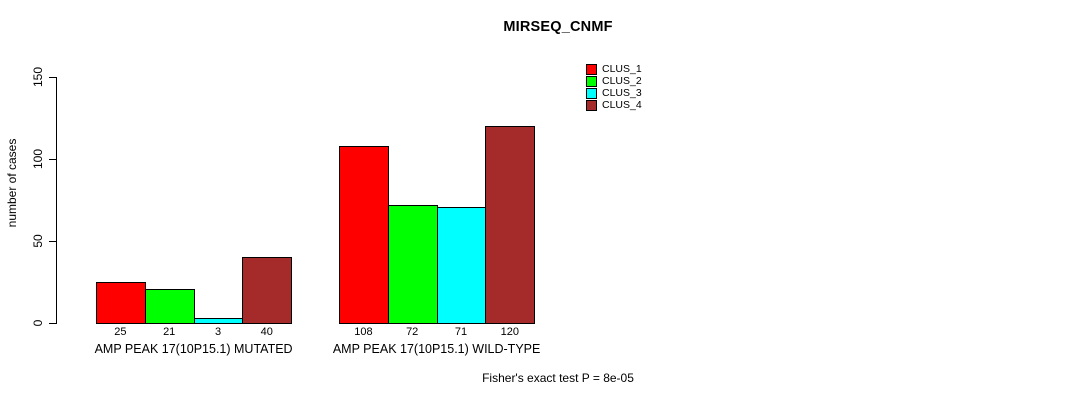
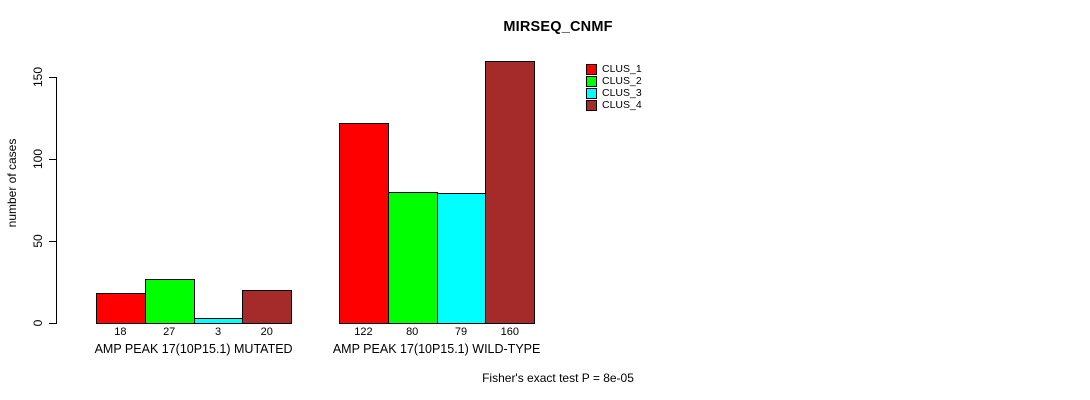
CLUS_1/AMP PEAK 17(10P15.1) MUTATED: 25 -> 18
CLUS_2/AMP PEAK 17(10P15.1) MUTATED: 21 -> 27
CLUS_4/AMP PEAK 17(10P15.1) MUTATED: 40 -> 20
CLUS_1/AMP PEAK 17(10P15.1) WILD-TYPE: 108 -> 122
CLUS_2/AMP PEAK 17(10P15.1) WILD-TYPE: 72 -> 80
CLUS_3/AMP PEAK 17(10P15.1) WILD-TYPE: 71 -> 79
CLUS_4/AMP PEAK 17(10P15.1) WILD-TYPE: 120 -> 160
